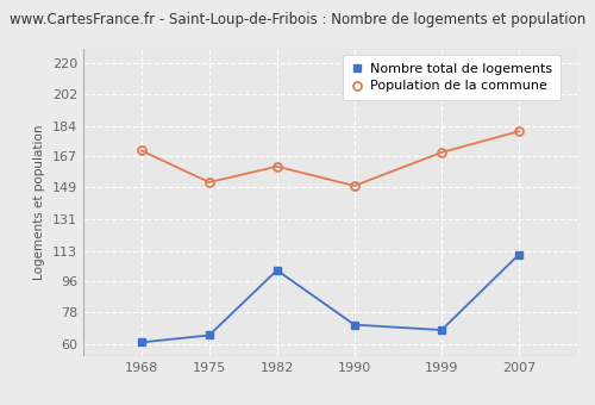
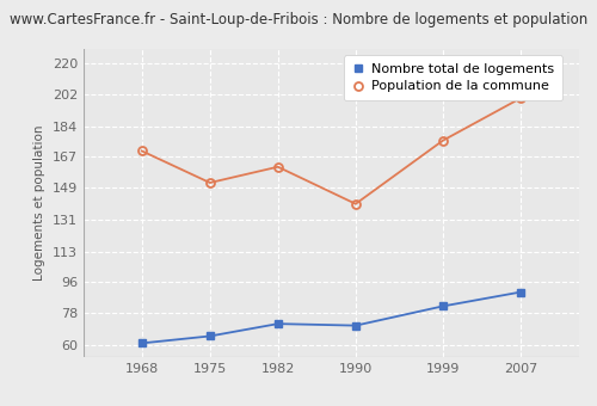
Nombre total de logements/1982: 102 -> 72
Population de la commune/1990: 150 -> 140
Nombre total de logements/1999: 68 -> 82
Population de la commune/1999: 169 -> 176
Nombre total de logements/2007: 111 -> 90
Population de la commune/2007: 181 -> 200
